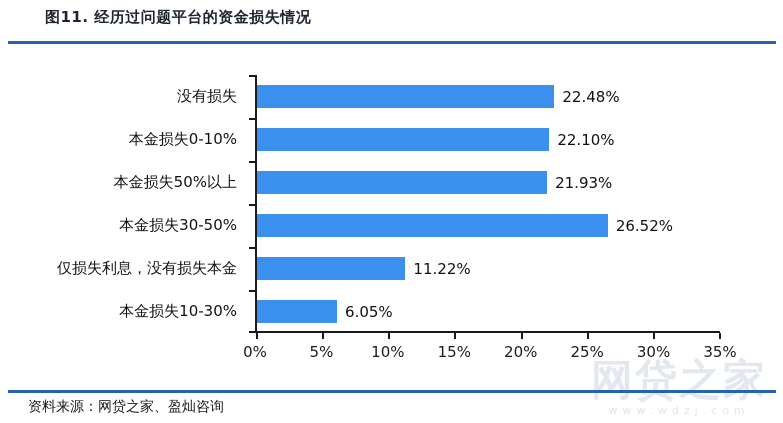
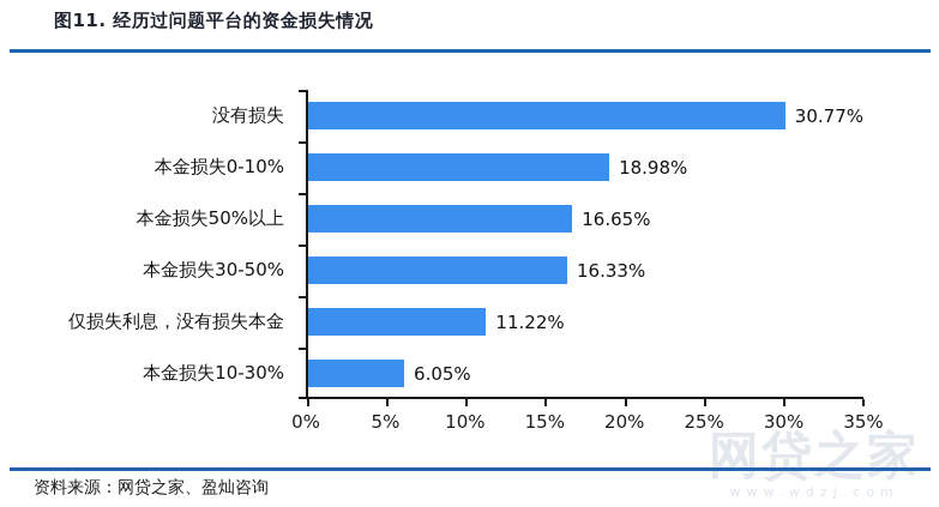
没有损失: 22.48% -> 30.77%
本金损失0-10%: 22.10% -> 18.98%
本金损失50%以上: 21.93% -> 16.65%
本金损失30-50%: 26.52% -> 16.33%
